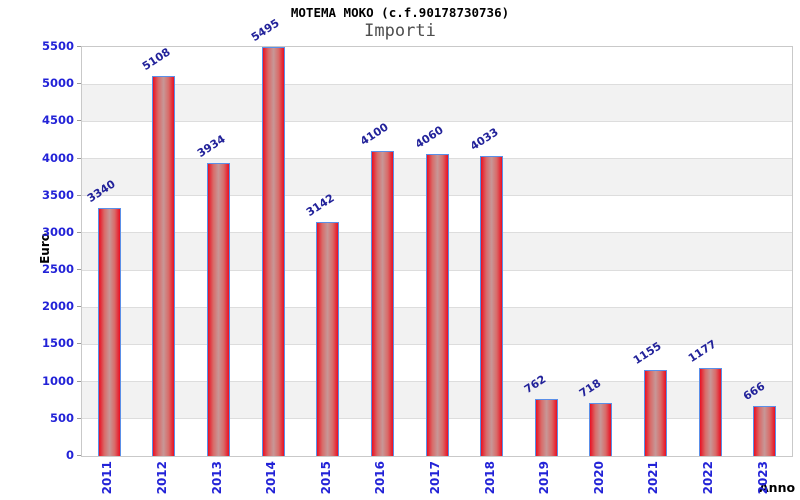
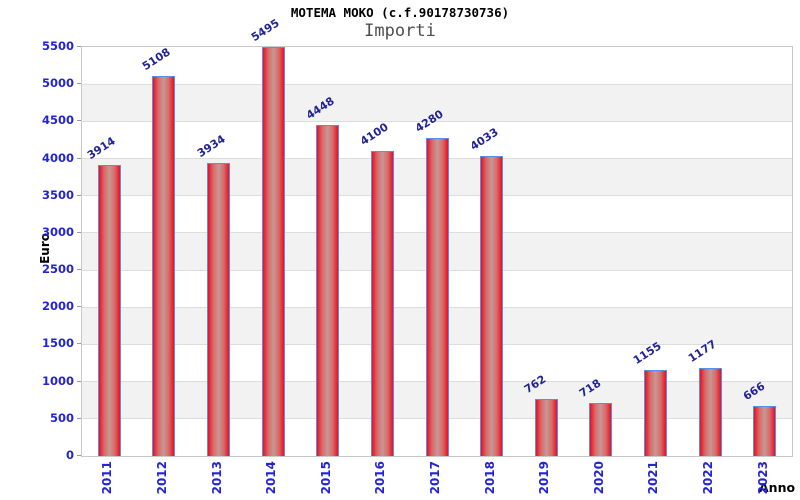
2011: 3340 -> 3914
2015: 3142 -> 4448
2017: 4060 -> 4280
